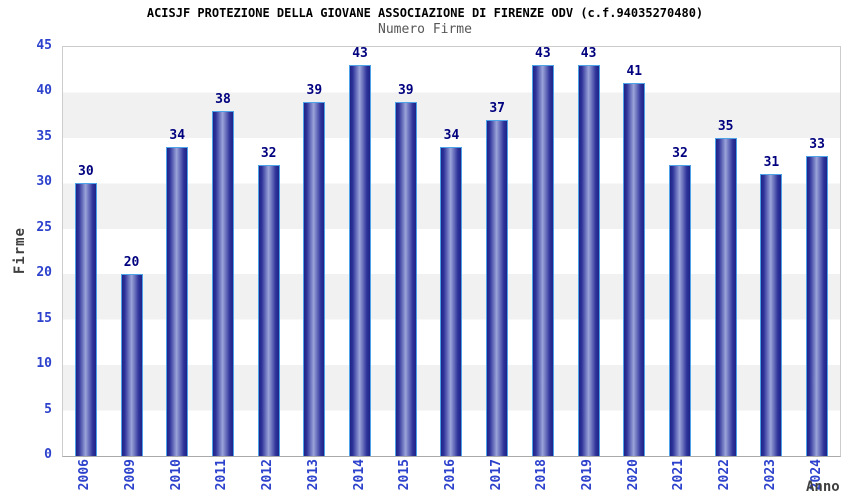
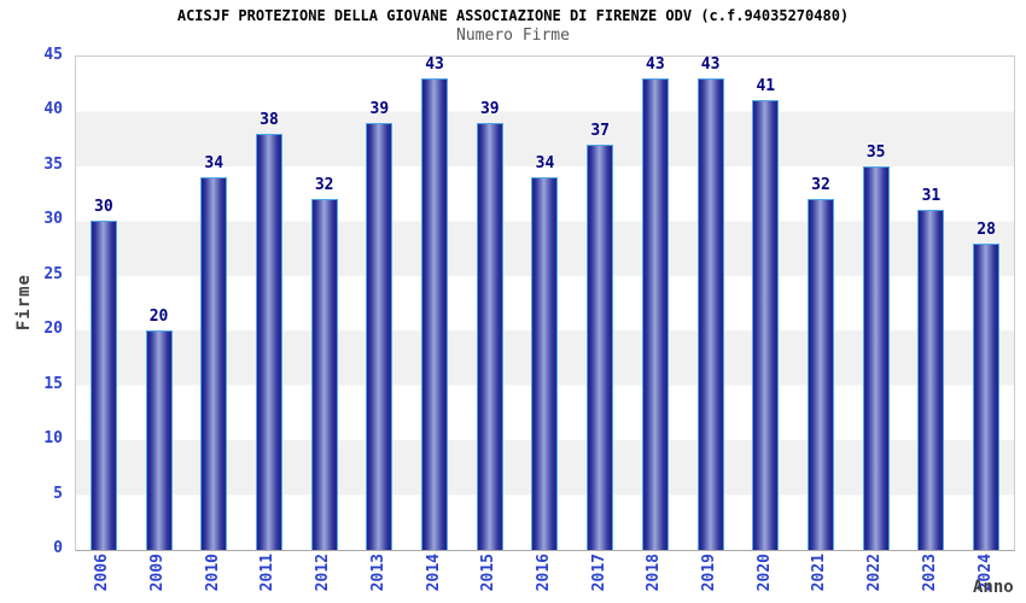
2024: 33 -> 28
